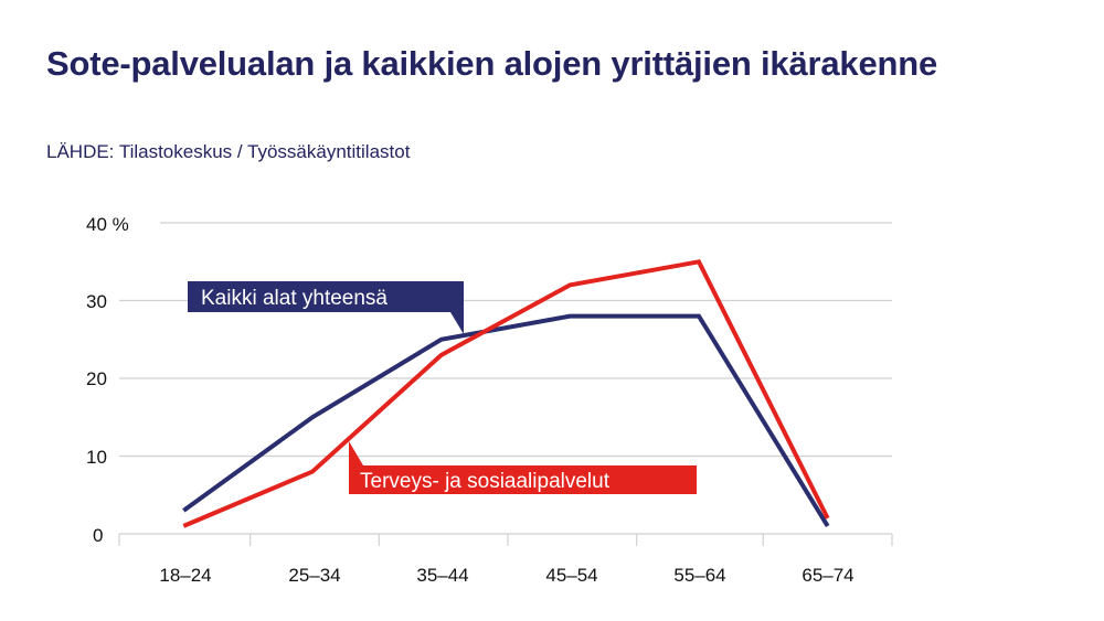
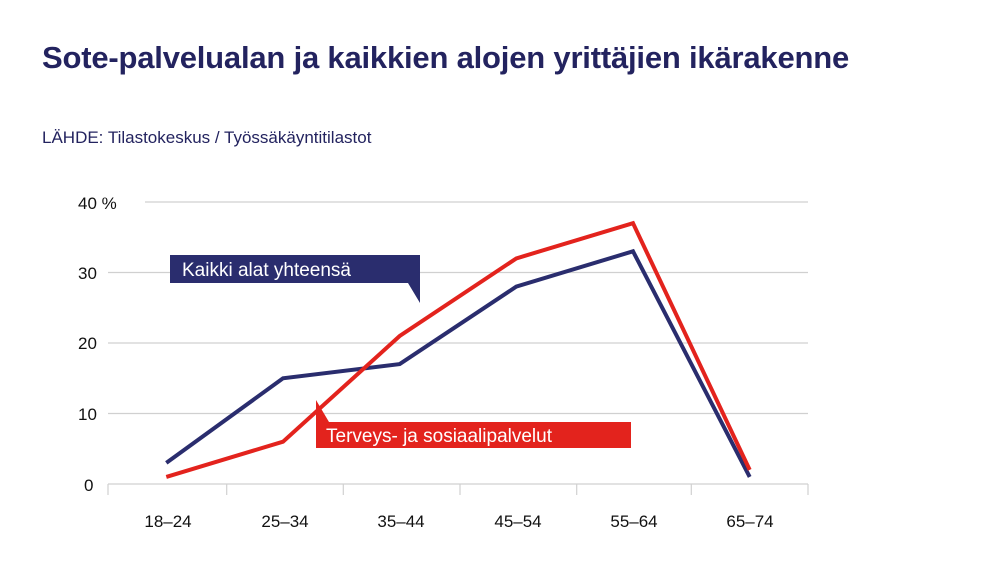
Terveys- ja sosiaalipalvelut/25–34: 8% -> 6%
Kaikki alat yhteensä/35–44: 25% -> 17%
Terveys- ja sosiaalipalvelut/35–44: 23% -> 21%
Kaikki alat yhteensä/55–64: 28% -> 33%
Terveys- ja sosiaalipalvelut/55–64: 35% -> 37%
